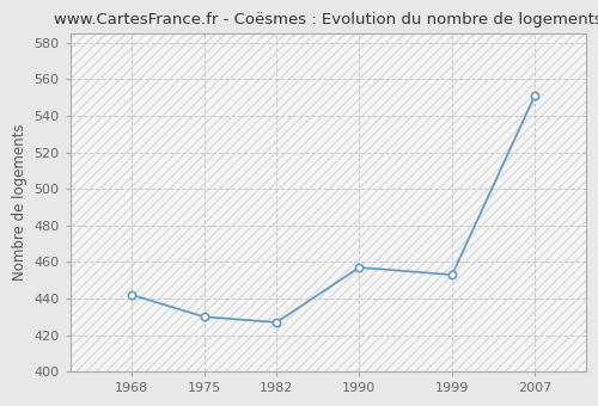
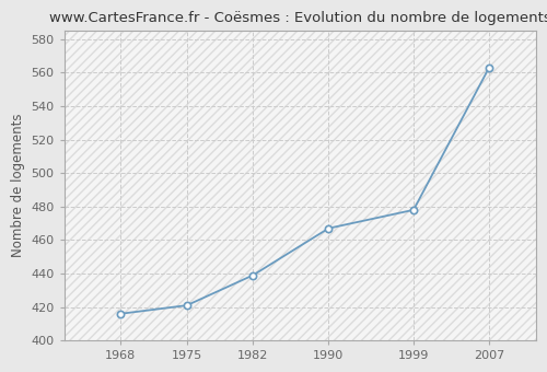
1968: 442 -> 416
1975: 430 -> 421
1982: 427 -> 439
1990: 457 -> 467
1999: 453 -> 478
2007: 551 -> 563
